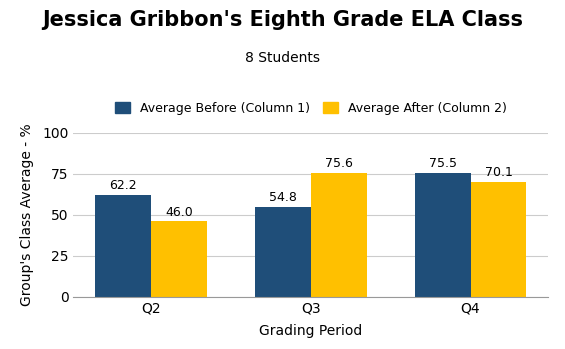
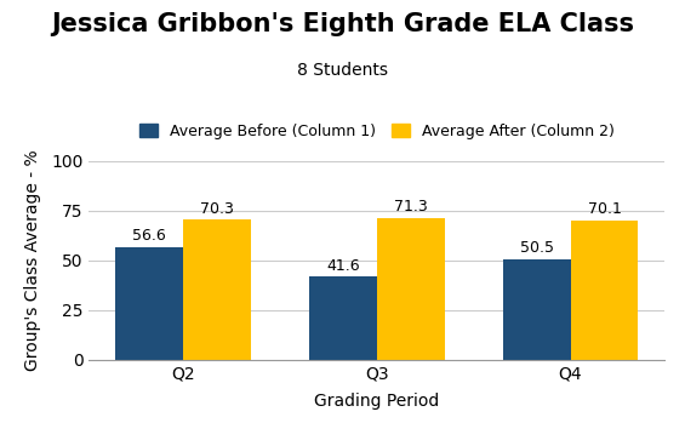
Average Before (Column 1)/Q2: 62.2 -> 56.6
Average After (Column 2)/Q2: 46.0 -> 70.3
Average Before (Column 1)/Q3: 54.8 -> 41.6
Average After (Column 2)/Q3: 75.6 -> 71.3
Average Before (Column 1)/Q4: 75.5 -> 50.5
